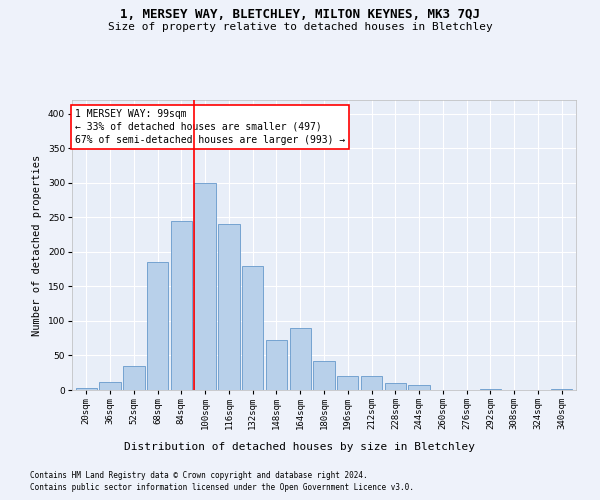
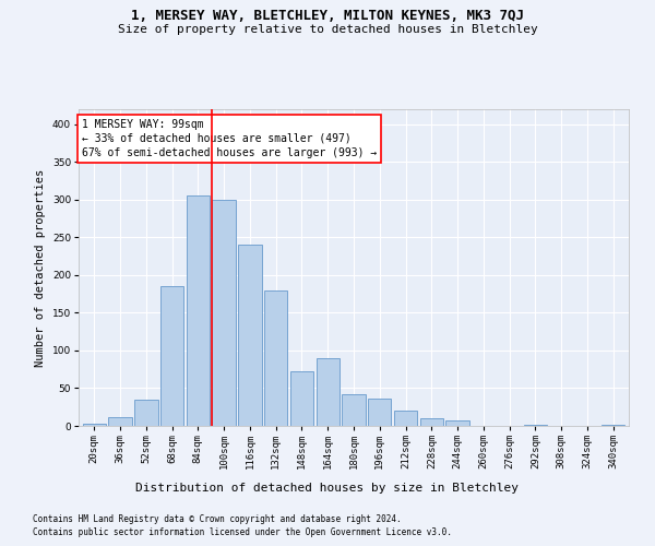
84sqm: 245 -> 306
196sqm: 20 -> 36
